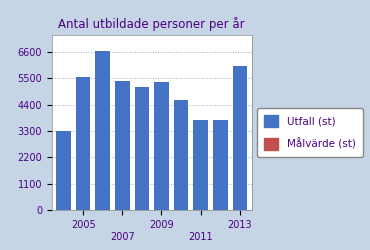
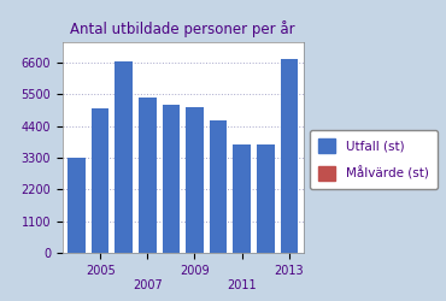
2005: 5550 -> 5000
2009: 5350 -> 5050
2013: 6000 -> 6700
